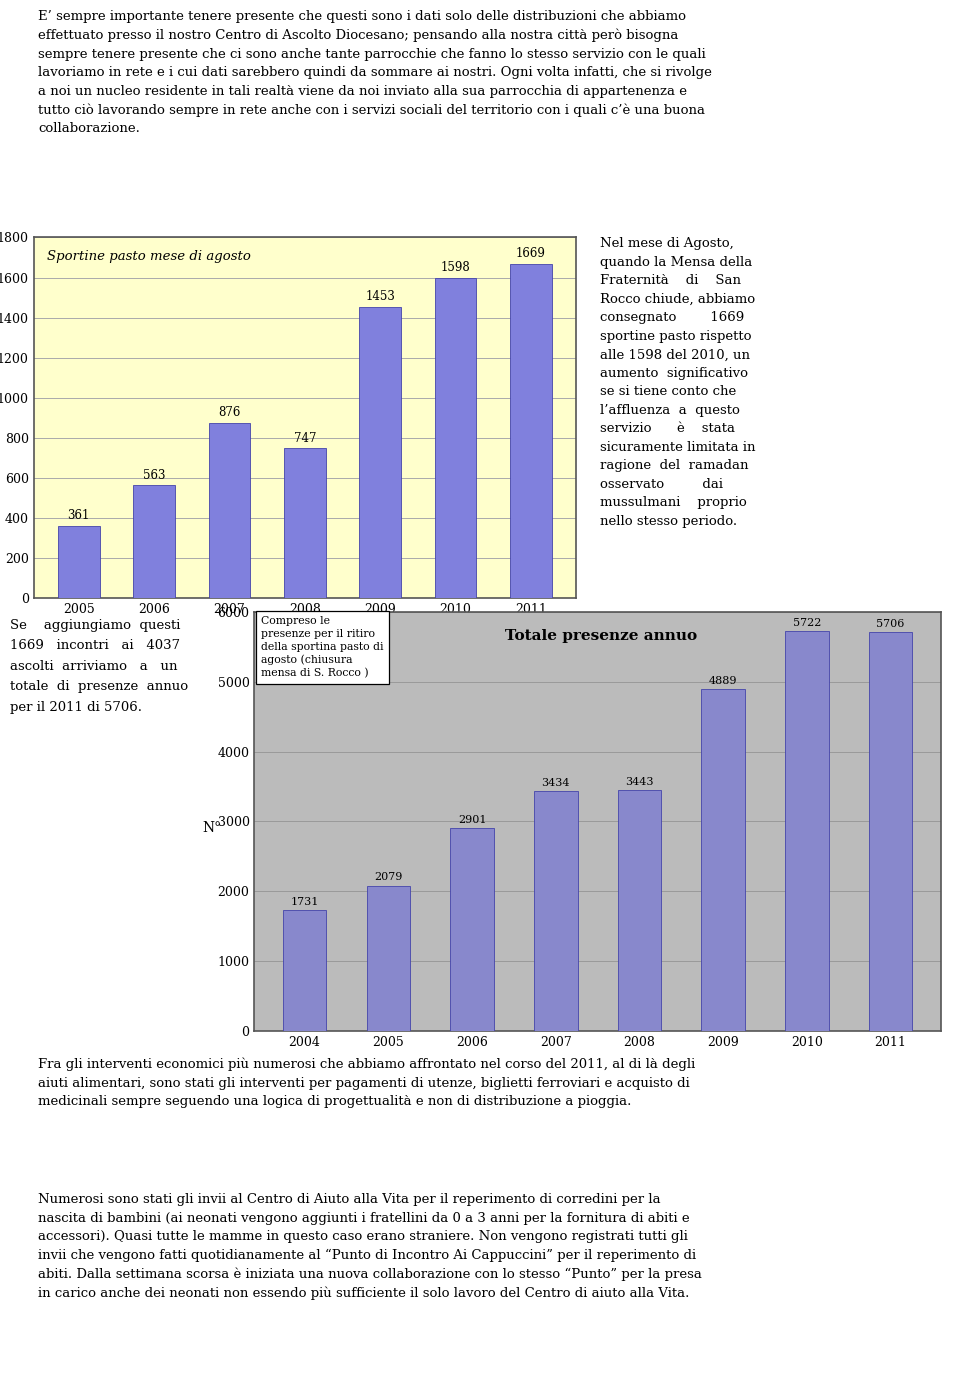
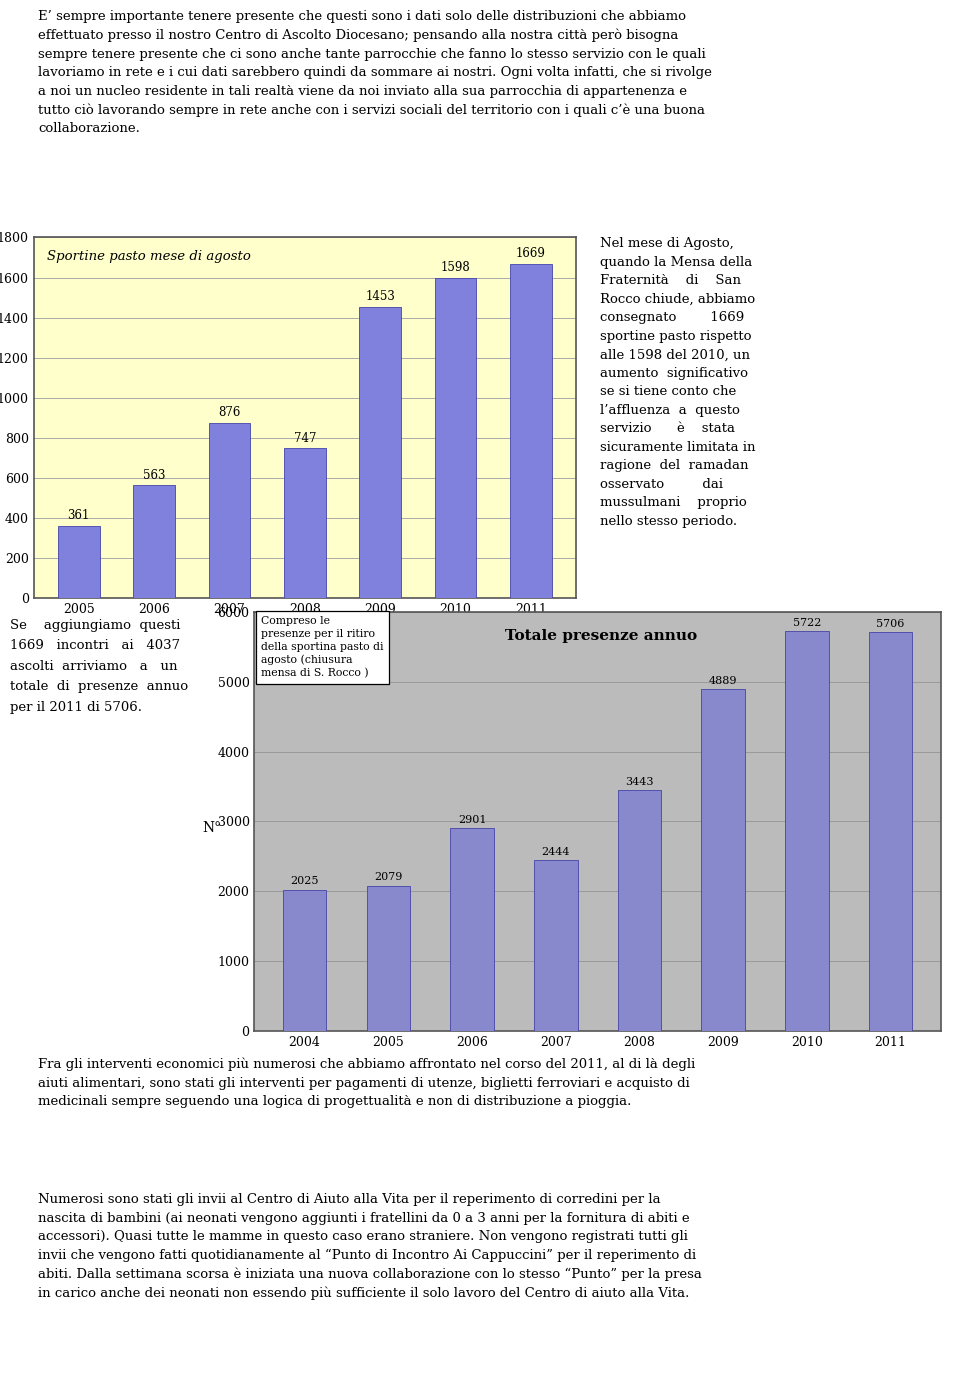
2004: 1731 -> 2025
2007: 3434 -> 2444
